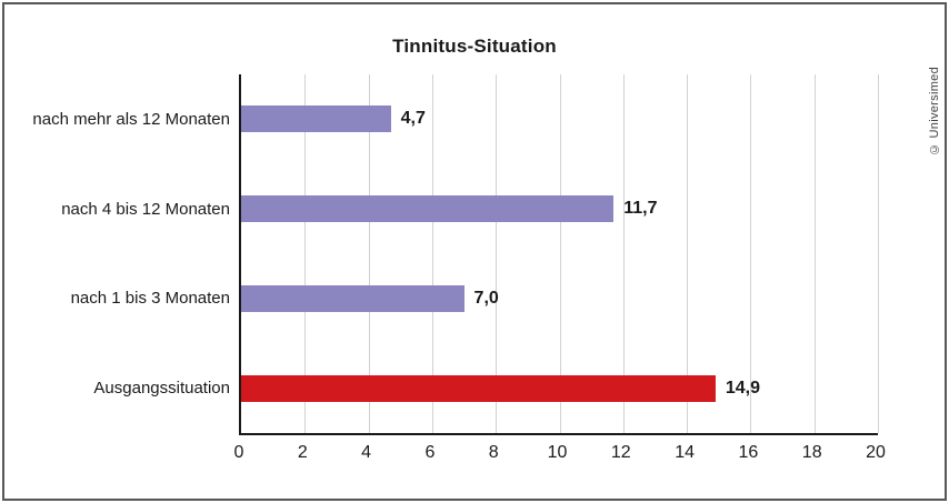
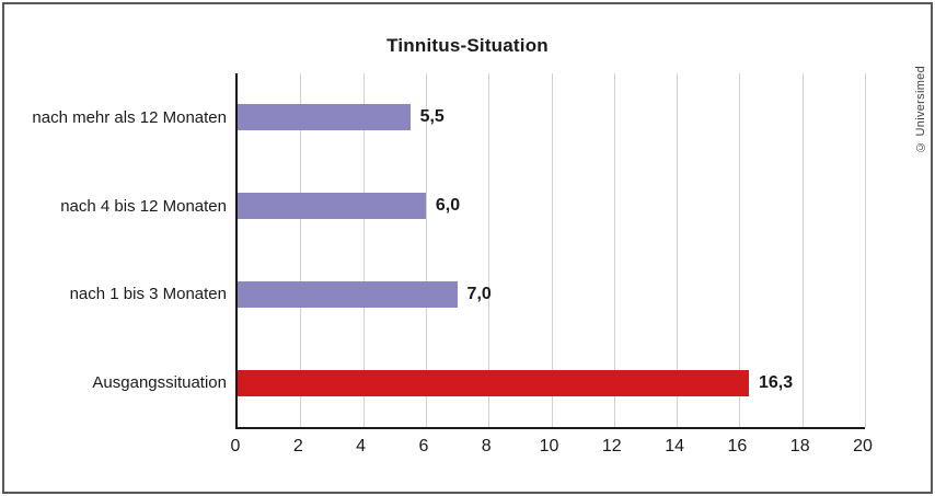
nach mehr als 12 Monaten: 4,7 -> 5,5
nach 4 bis 12 Monaten: 11,7 -> 6,0
Ausgangssituation: 14,9 -> 16,3
